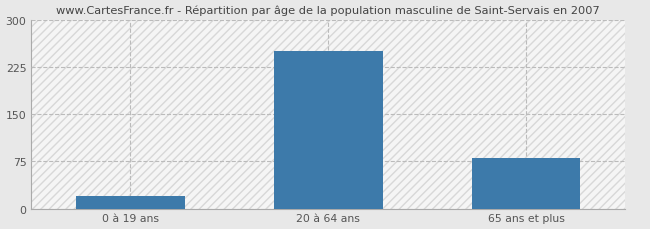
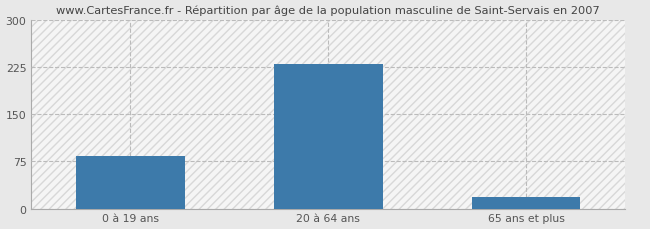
0 à 19 ans: 20 -> 83
20 à 64 ans: 250 -> 230
65 ans et plus: 80 -> 18
